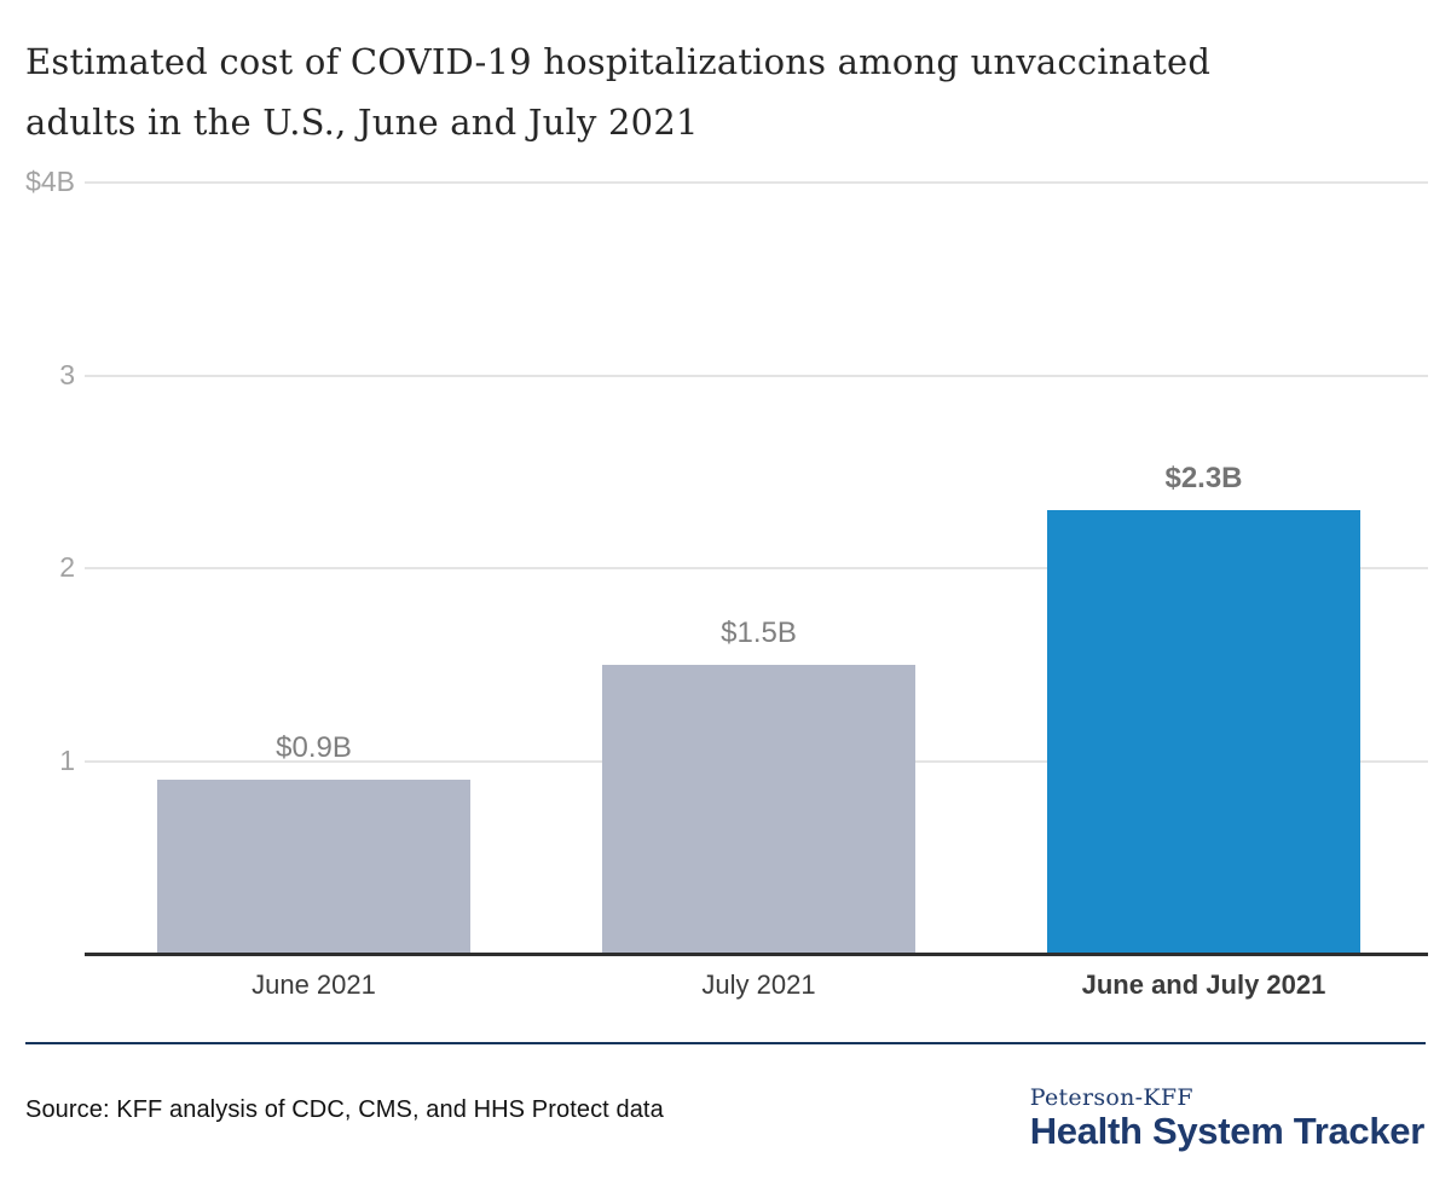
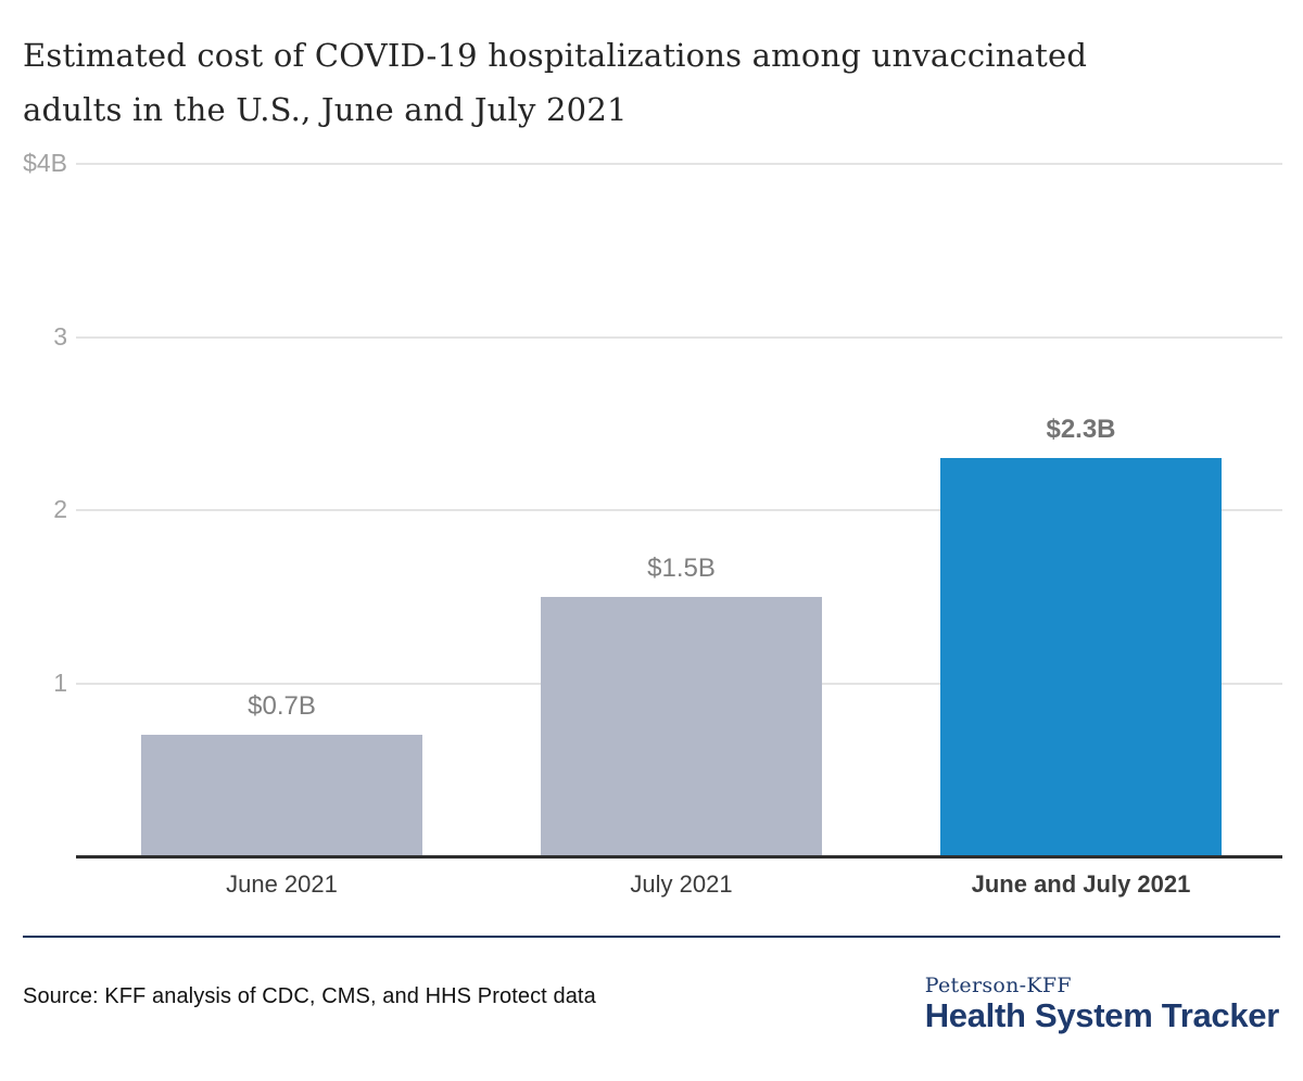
June 2021: $0.9B -> $0.7B
